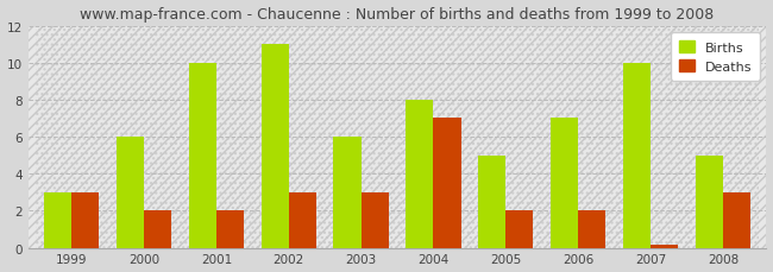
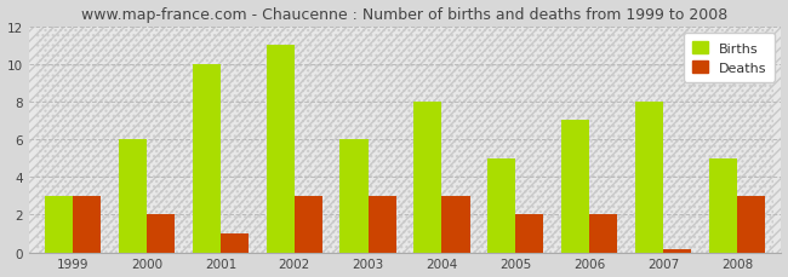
Deaths/2001: 2.0 -> 1.0
Deaths/2004: 7.0 -> 3.0
Births/2007: 10 -> 8
